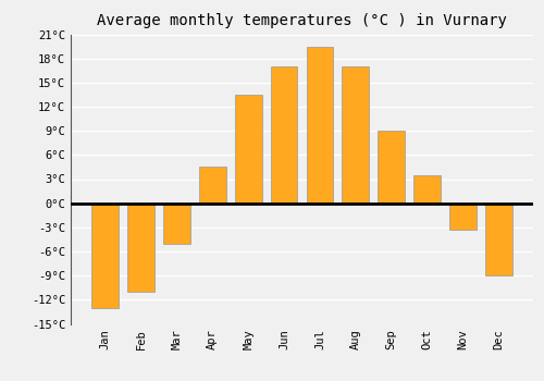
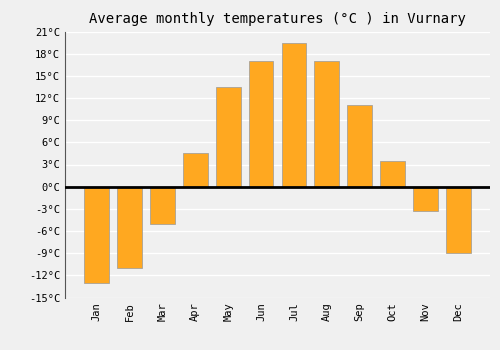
Sep: 9.0°C -> 11.0°C
